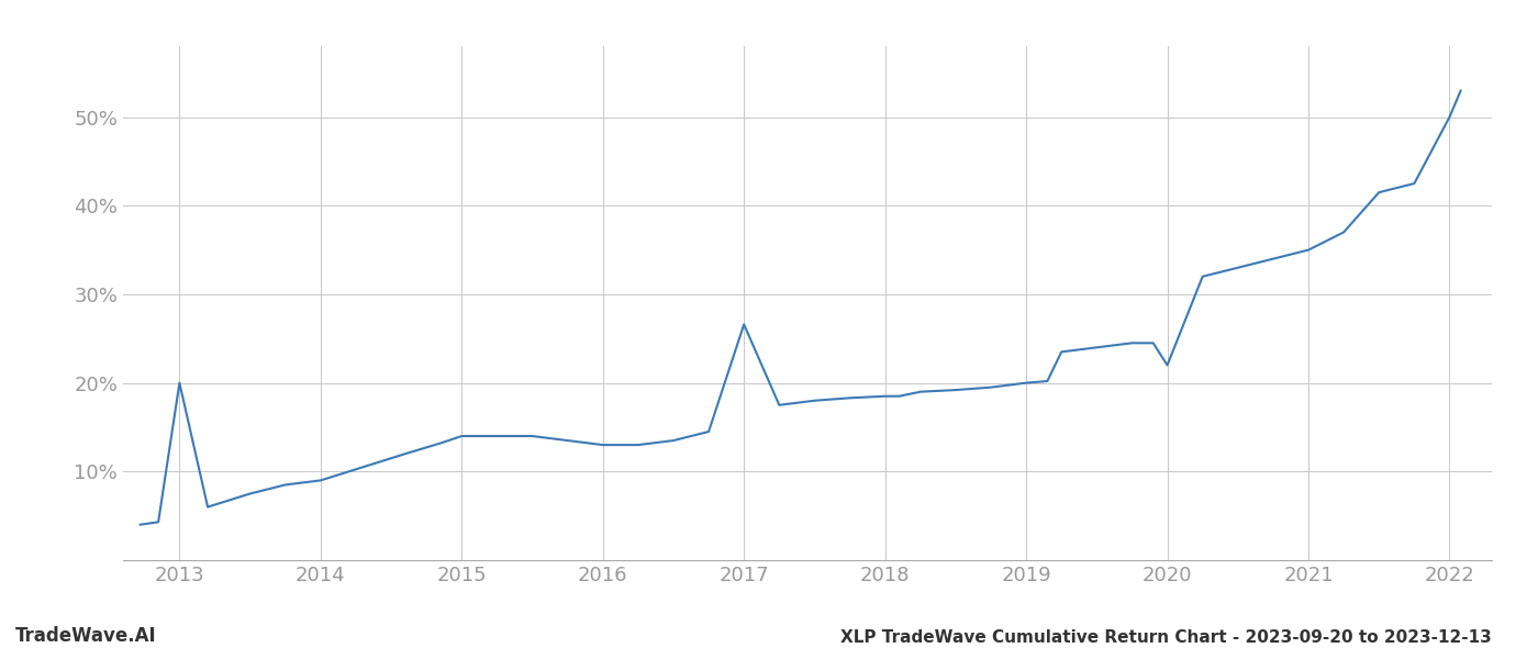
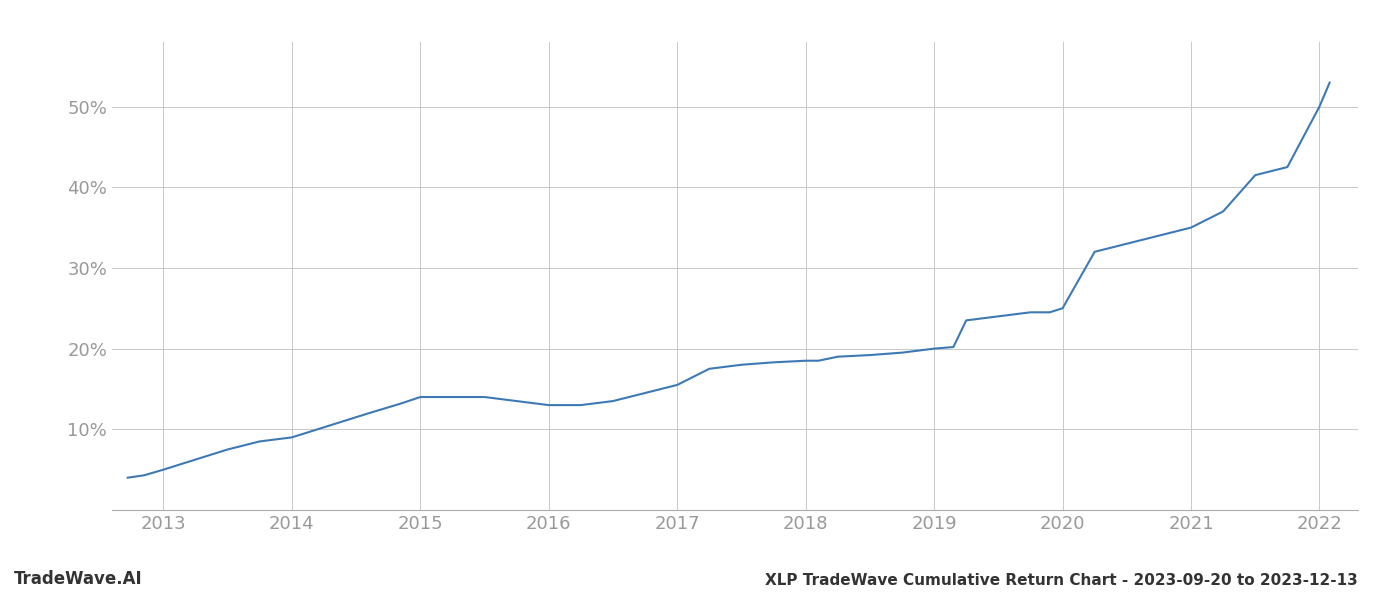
2013: 20.0% -> 5.0%
2017: 26.6% -> 15.5%
2020: 22.0% -> 25.0%
